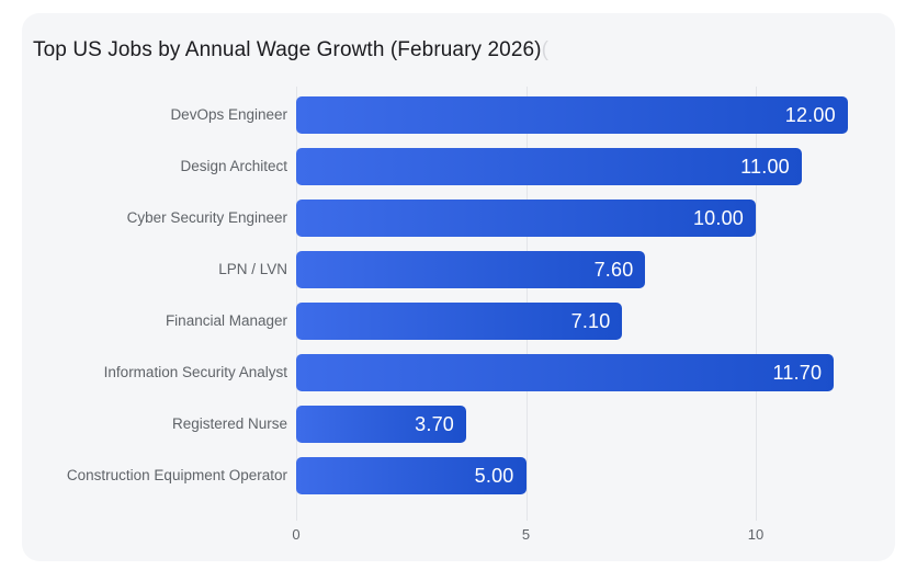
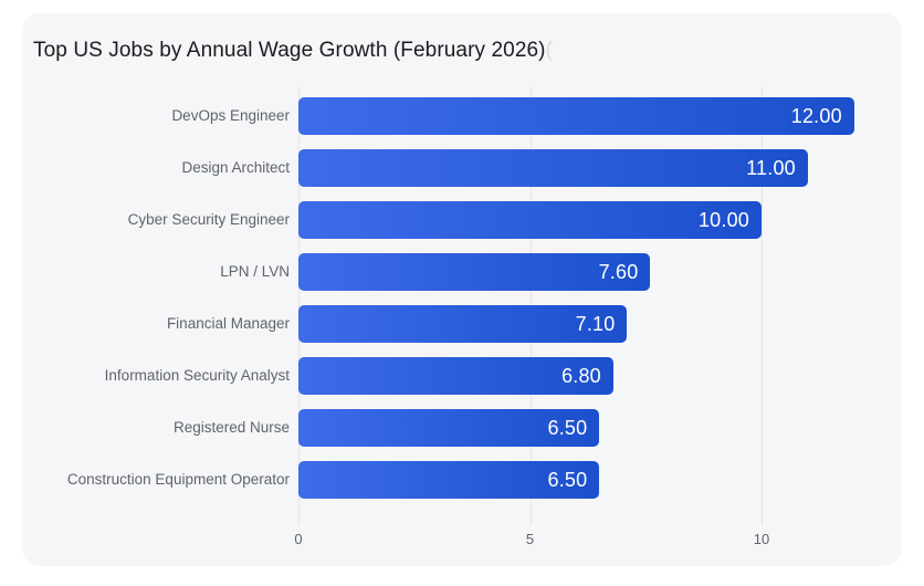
Information Security Analyst: 11.70 -> 6.80
Registered Nurse: 3.70 -> 6.50
Construction Equipment Operator: 5.00 -> 6.50
